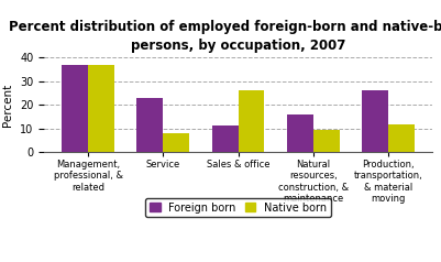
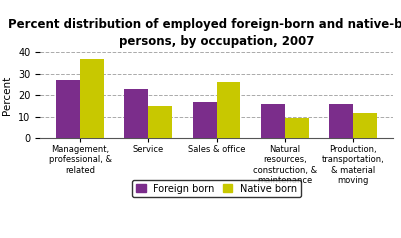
Foreign born/Management, professional, & related: 37 -> 27
Native born/Service: 8.0 -> 15.0
Foreign born/Sales & office: 11 -> 17
Foreign born/Production, transportation, & material moving: 26 -> 16
